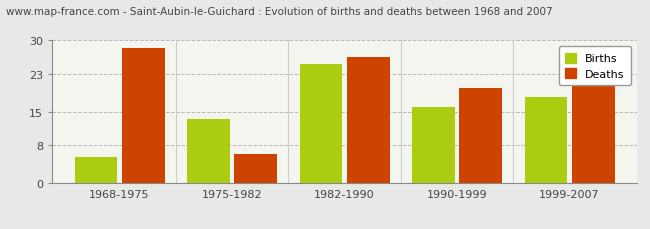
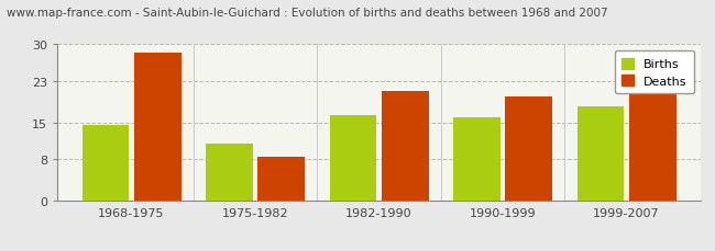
Births/1968-1975: 5.5 -> 14.5
Births/1975-1982: 13.5 -> 11.0
Deaths/1975-1982: 6.0 -> 8.5
Births/1982-1990: 25.0 -> 16.5
Deaths/1982-1990: 26.5 -> 21.0
